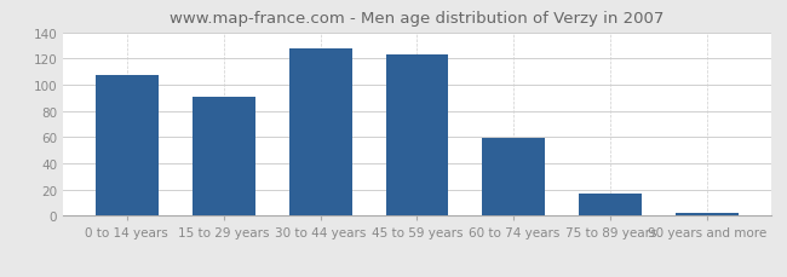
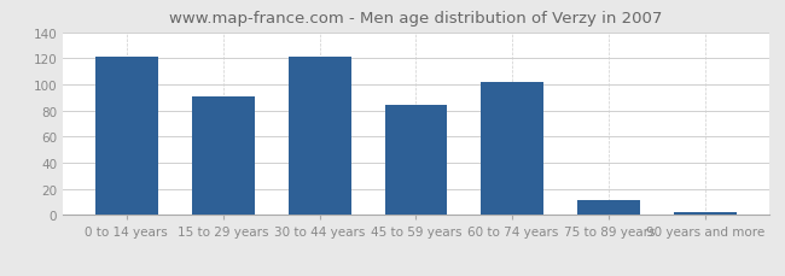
0 to 14 years: 107 -> 121
30 to 44 years: 128 -> 121
45 to 59 years: 123 -> 84
60 to 74 years: 59 -> 102
75 to 89 years: 17 -> 11
